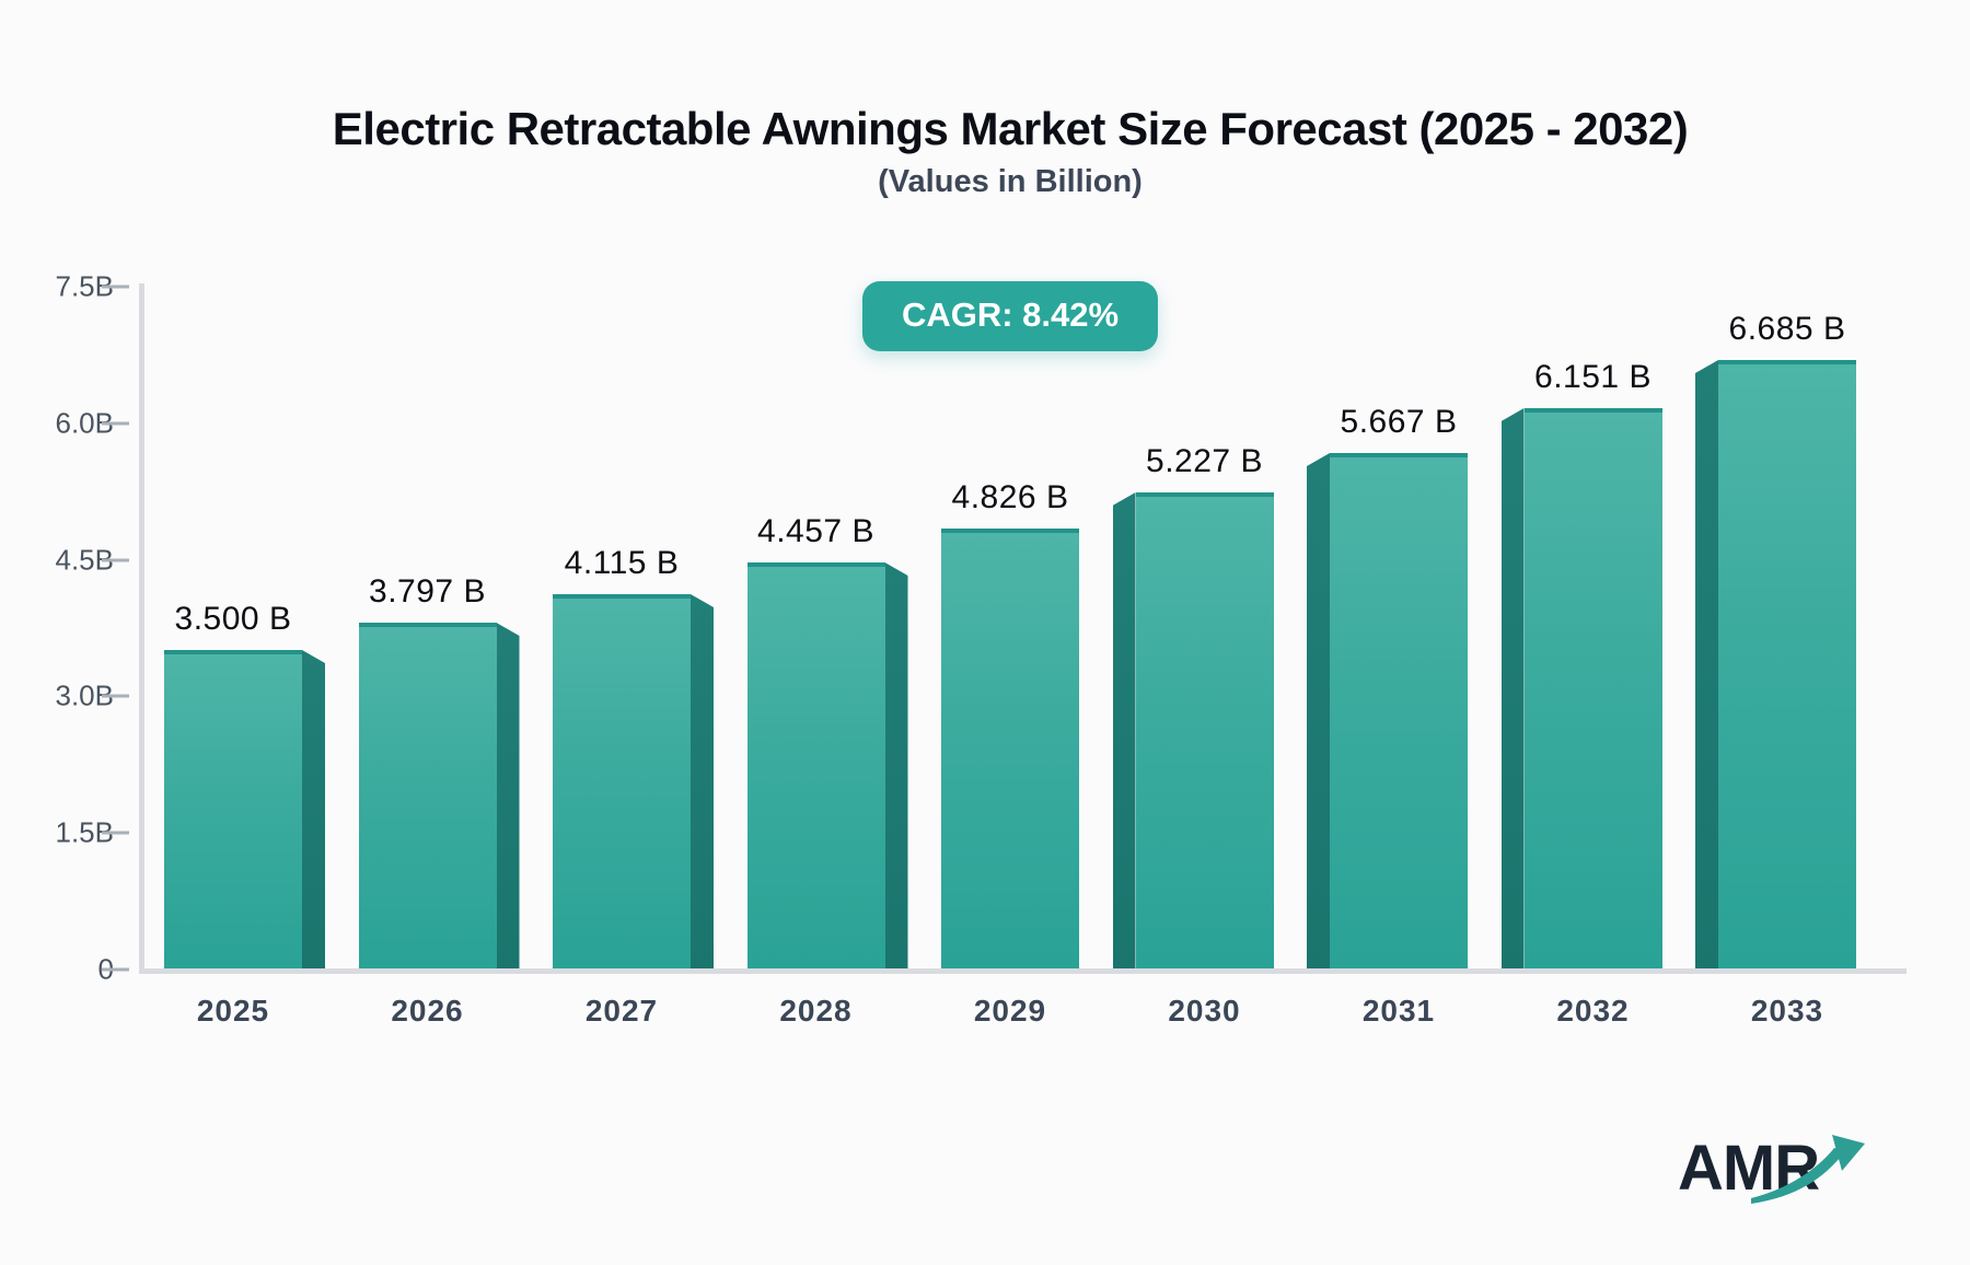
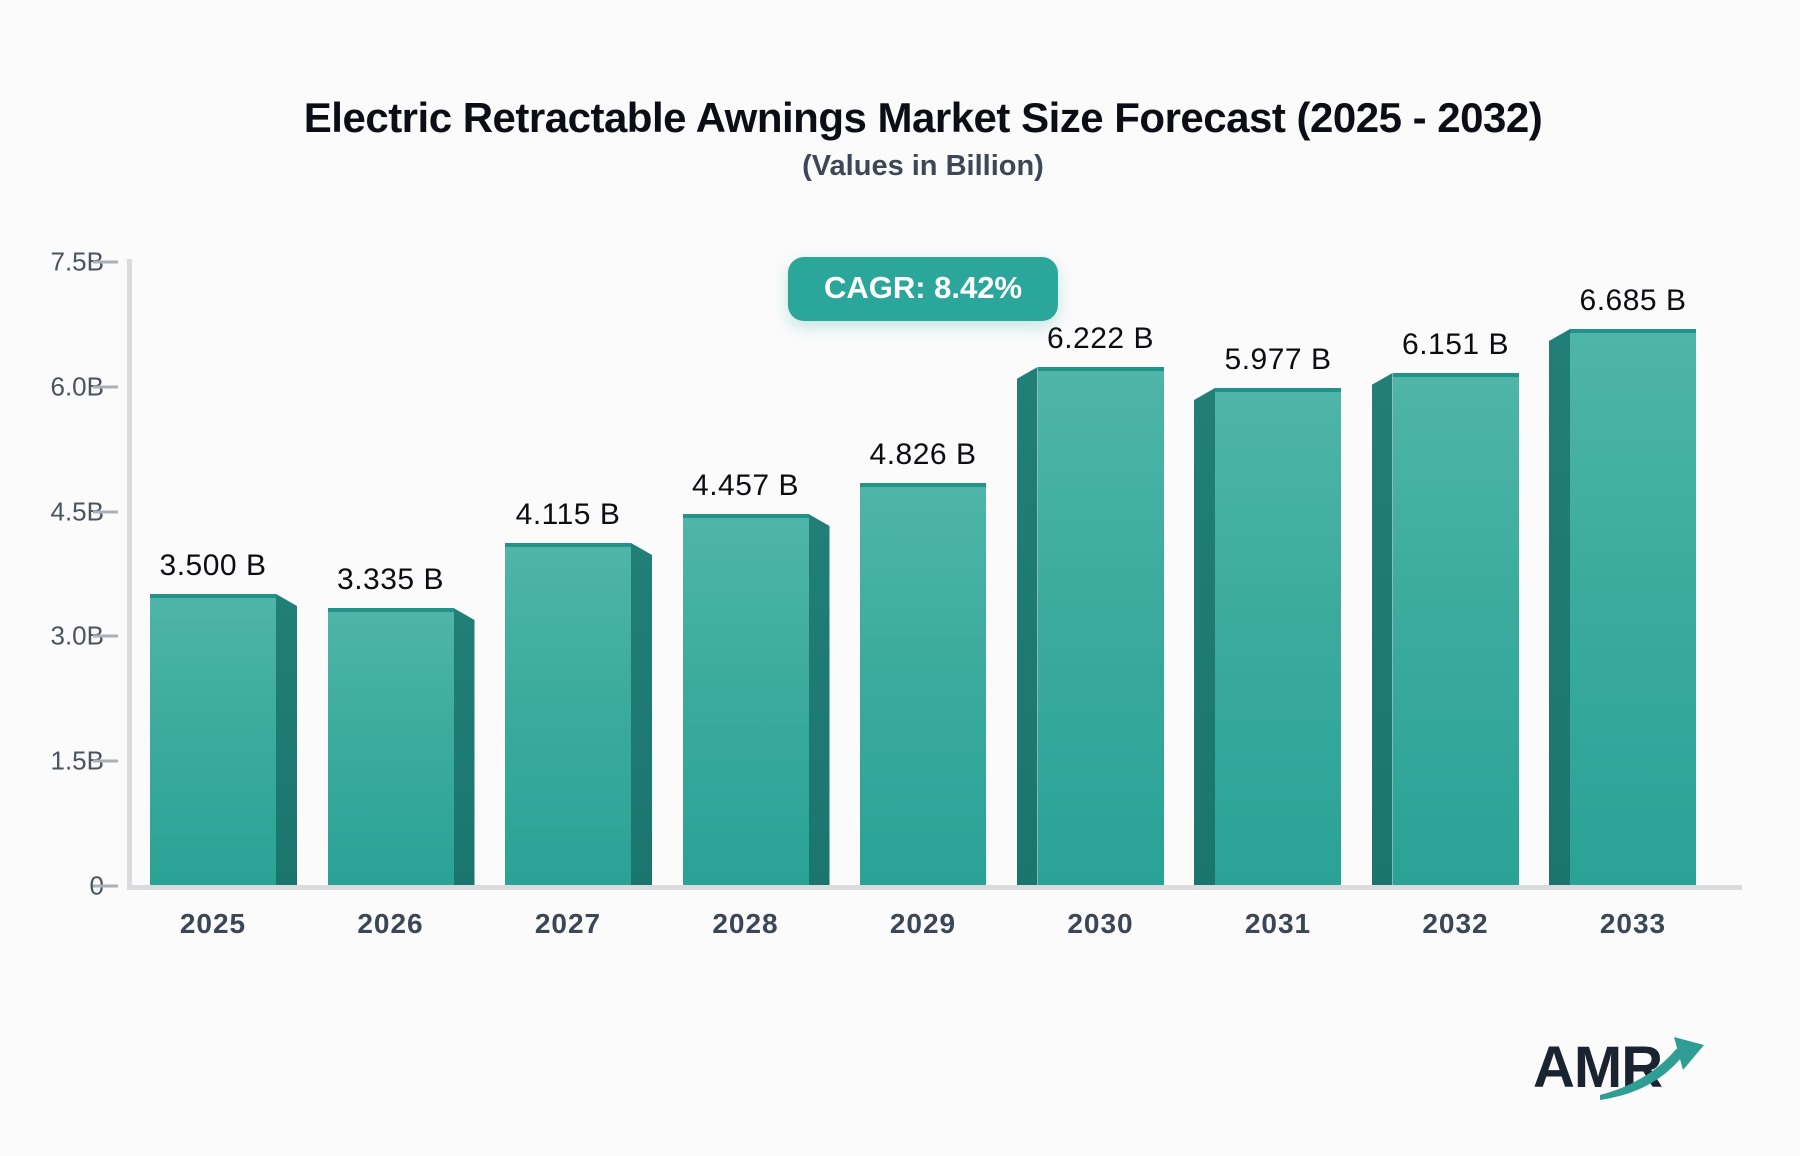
2026: 3.797 -> 3.335
2030: 5.227 -> 6.222
2031: 5.667 -> 5.977
